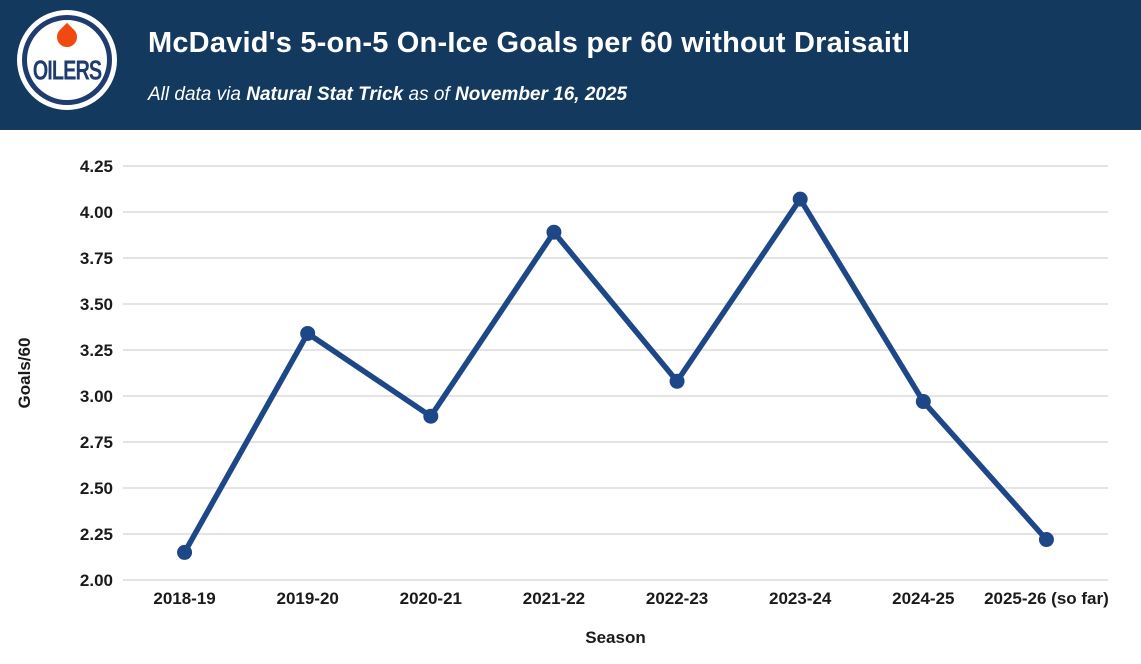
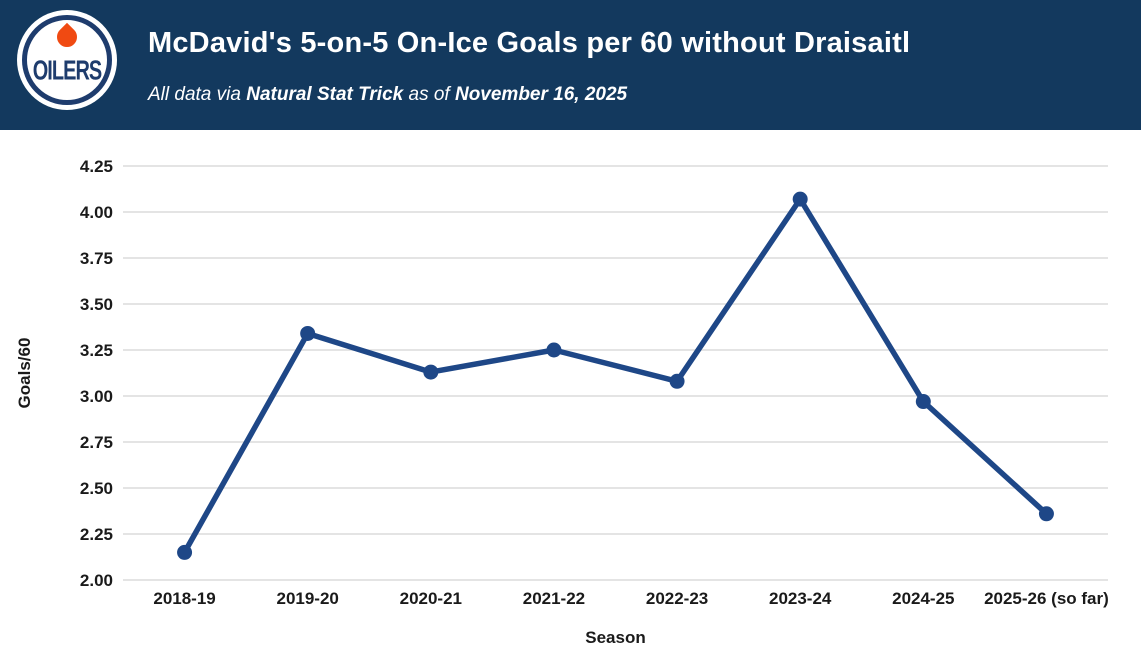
2020-21: 2.89 -> 3.13
2021-22: 3.89 -> 3.25
2025-26 (so far): 2.22 -> 2.36
